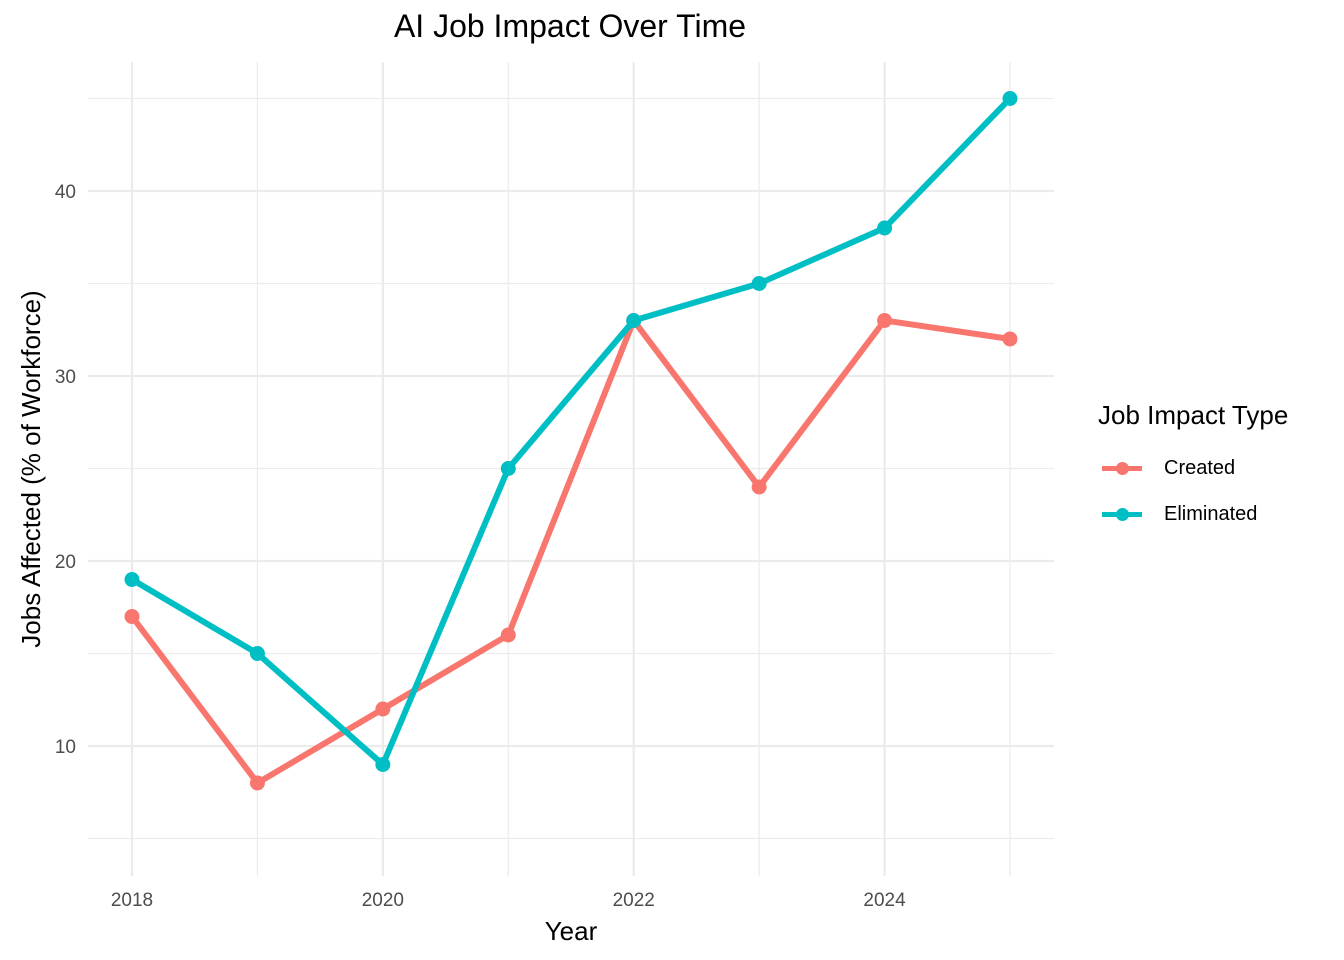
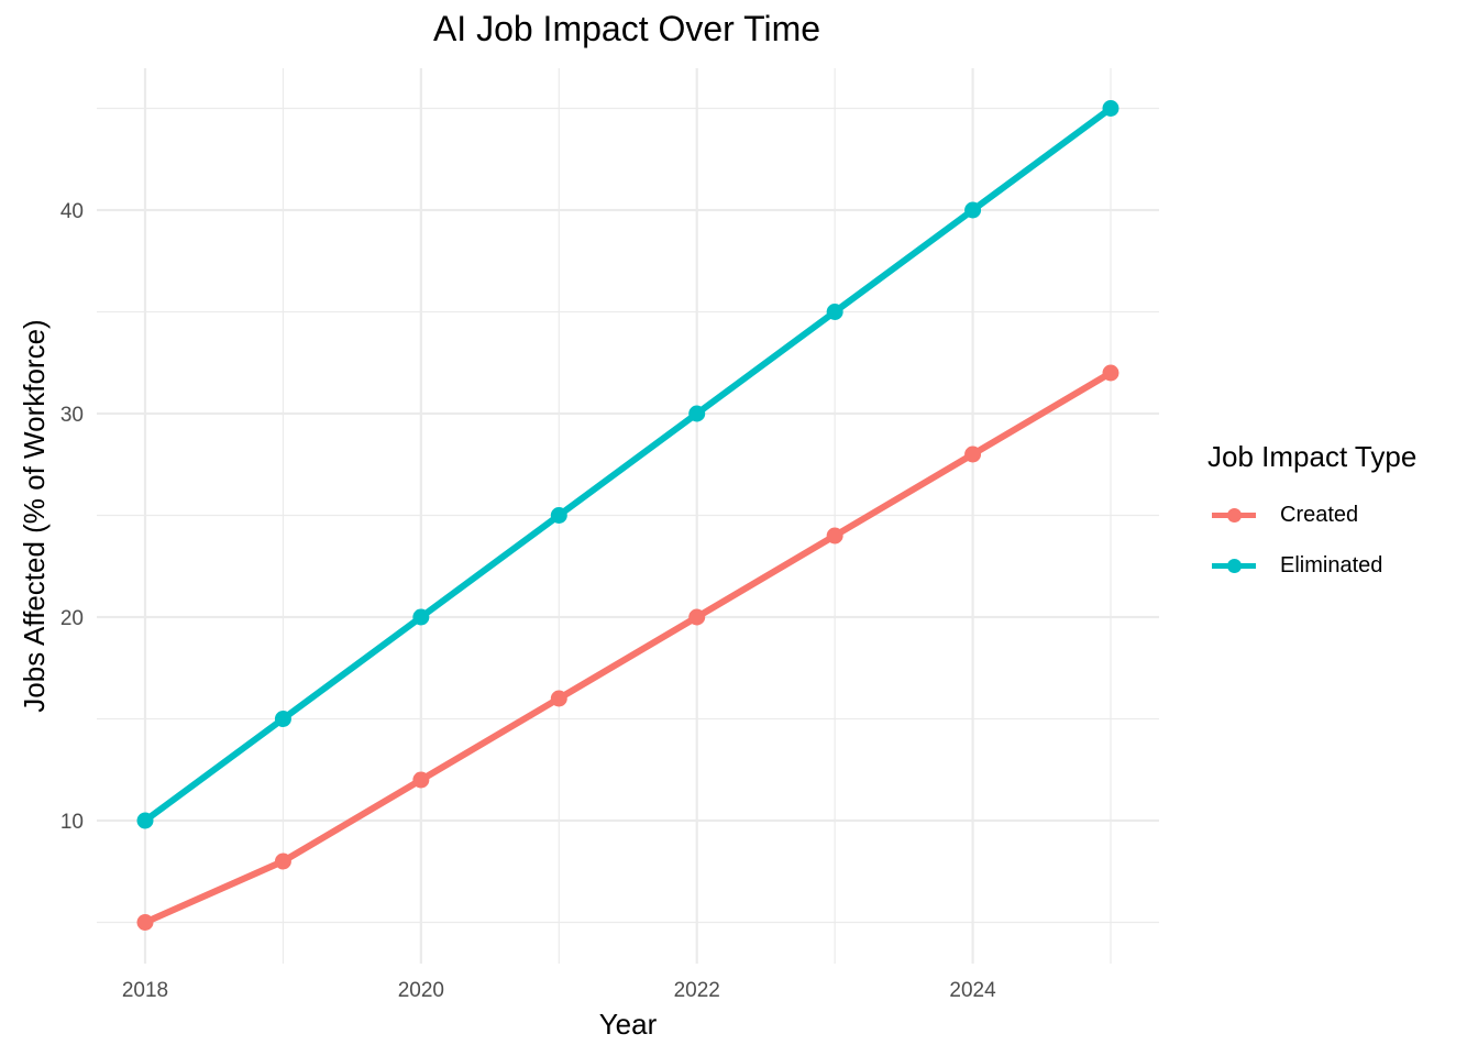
Created/2018: 17 -> 5
Eliminated/2018: 19 -> 10
Eliminated/2020: 9 -> 20
Created/2022: 33 -> 20
Eliminated/2022: 33 -> 30
Created/2024: 33 -> 28
Eliminated/2024: 38 -> 40
